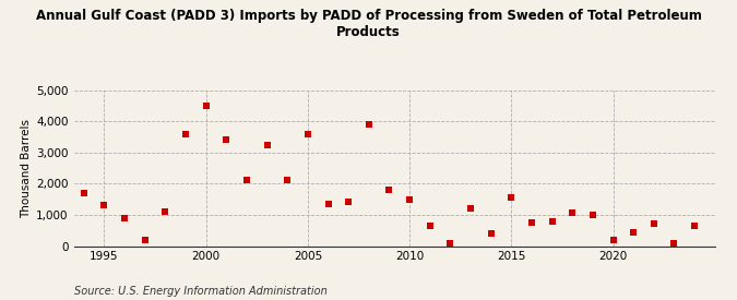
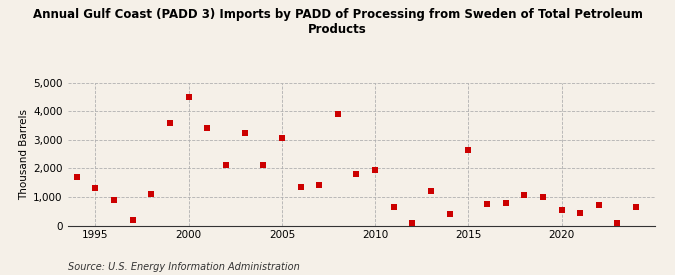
2005: 3,600 -> 3,050
2010: 1,500 -> 1,950
2015: 1,550 -> 2,650
2020: 200 -> 550
